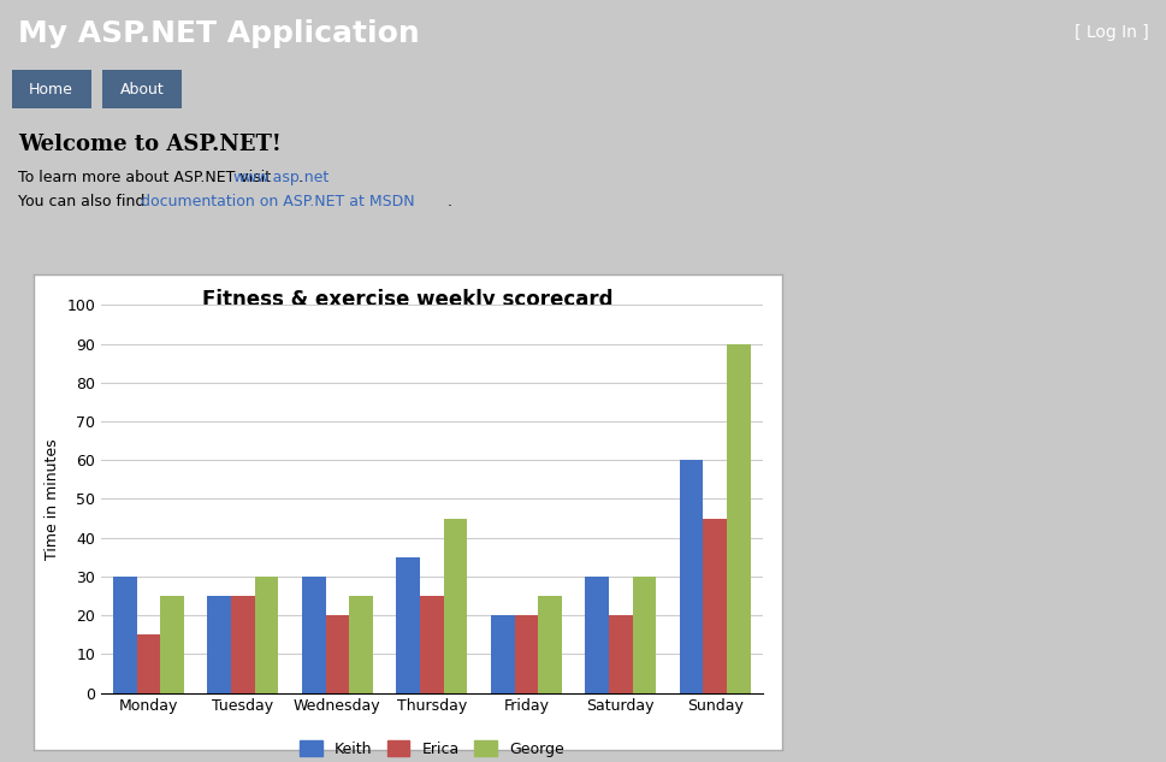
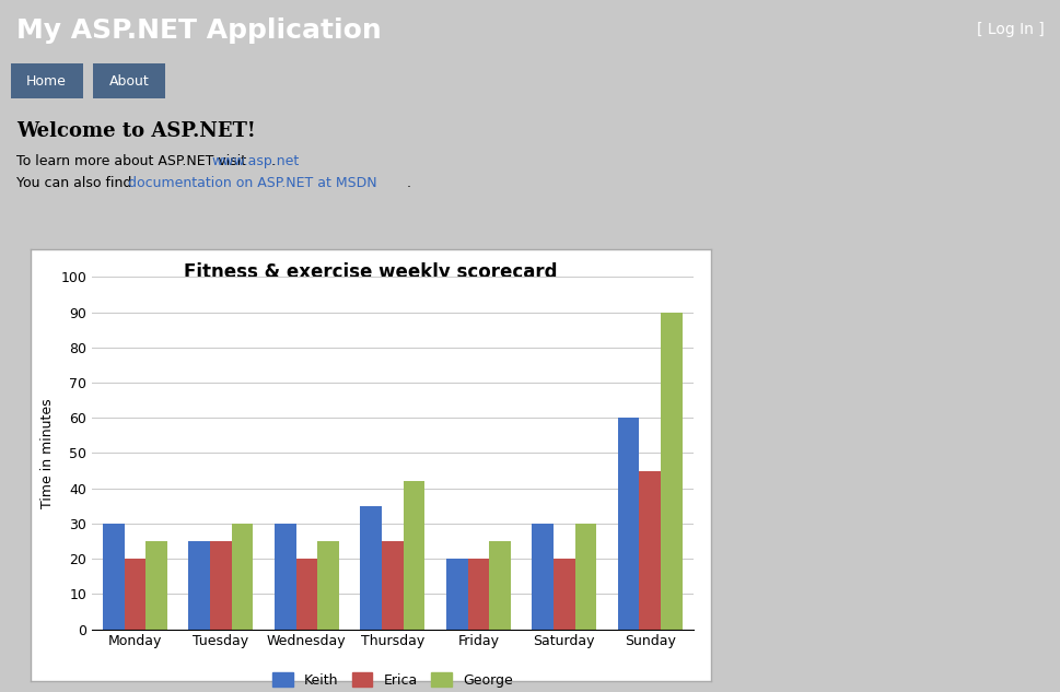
Erica/Monday: 15 -> 20
George/Thursday: 45 -> 42
